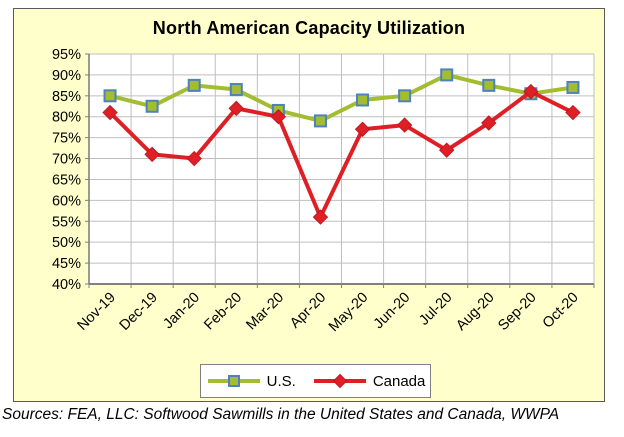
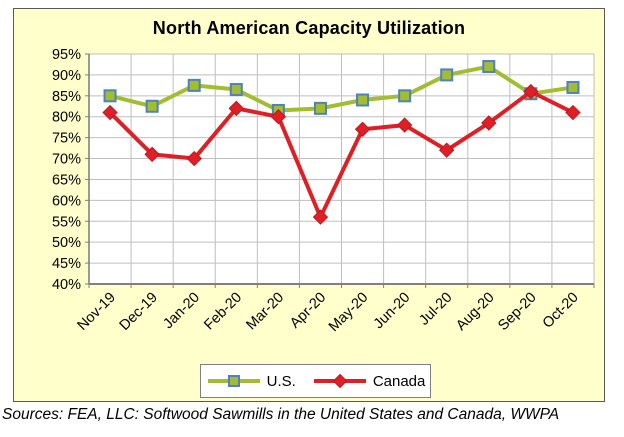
U.S./Apr-20: 79% -> 82%
U.S./Aug-20: 88% -> 92%
